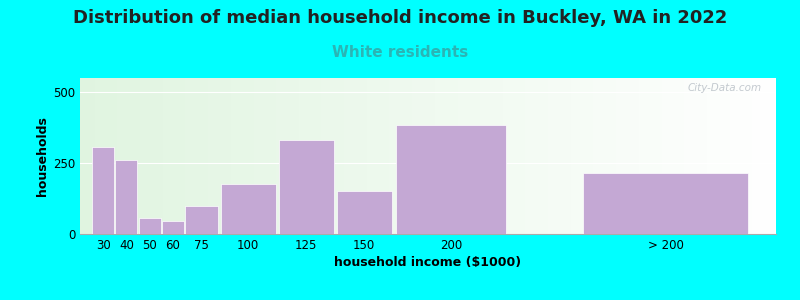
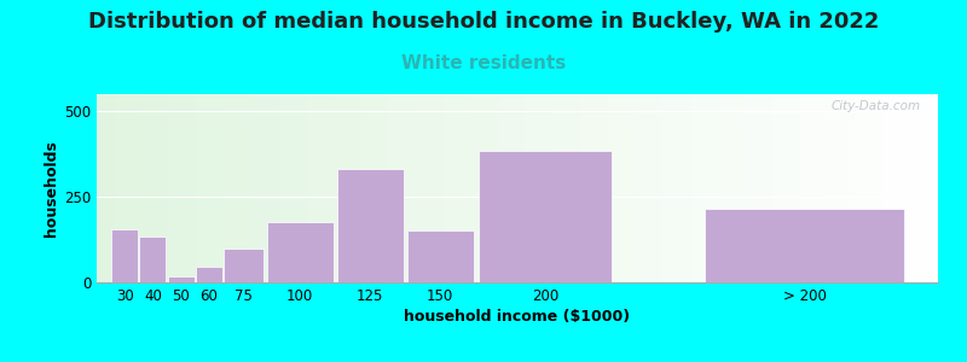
30: 305 -> 155
40: 260 -> 135
50: 55 -> 18
